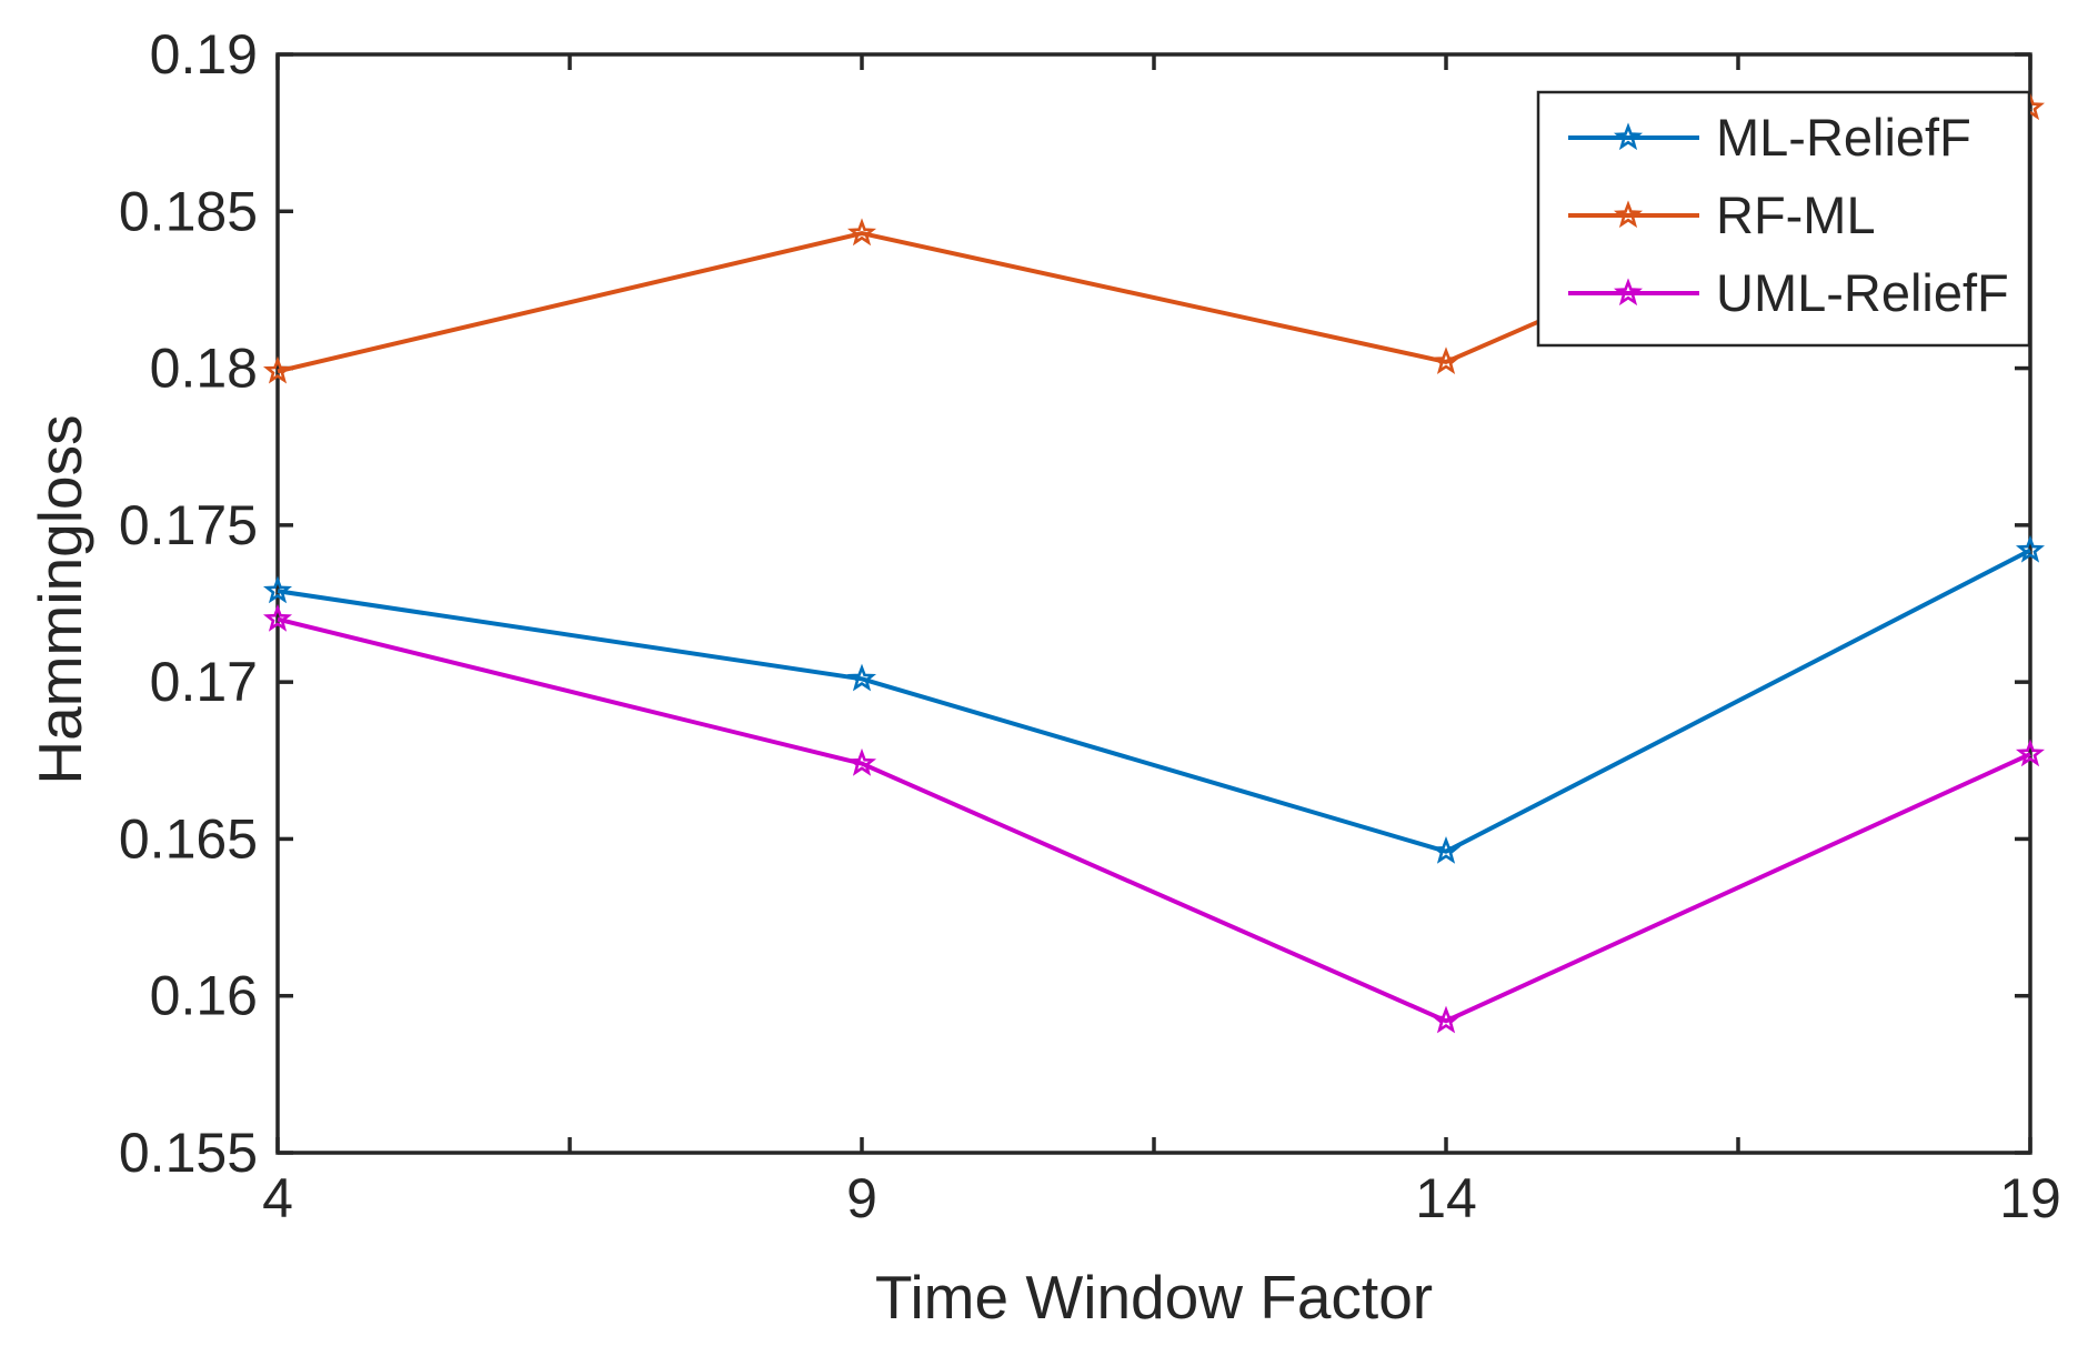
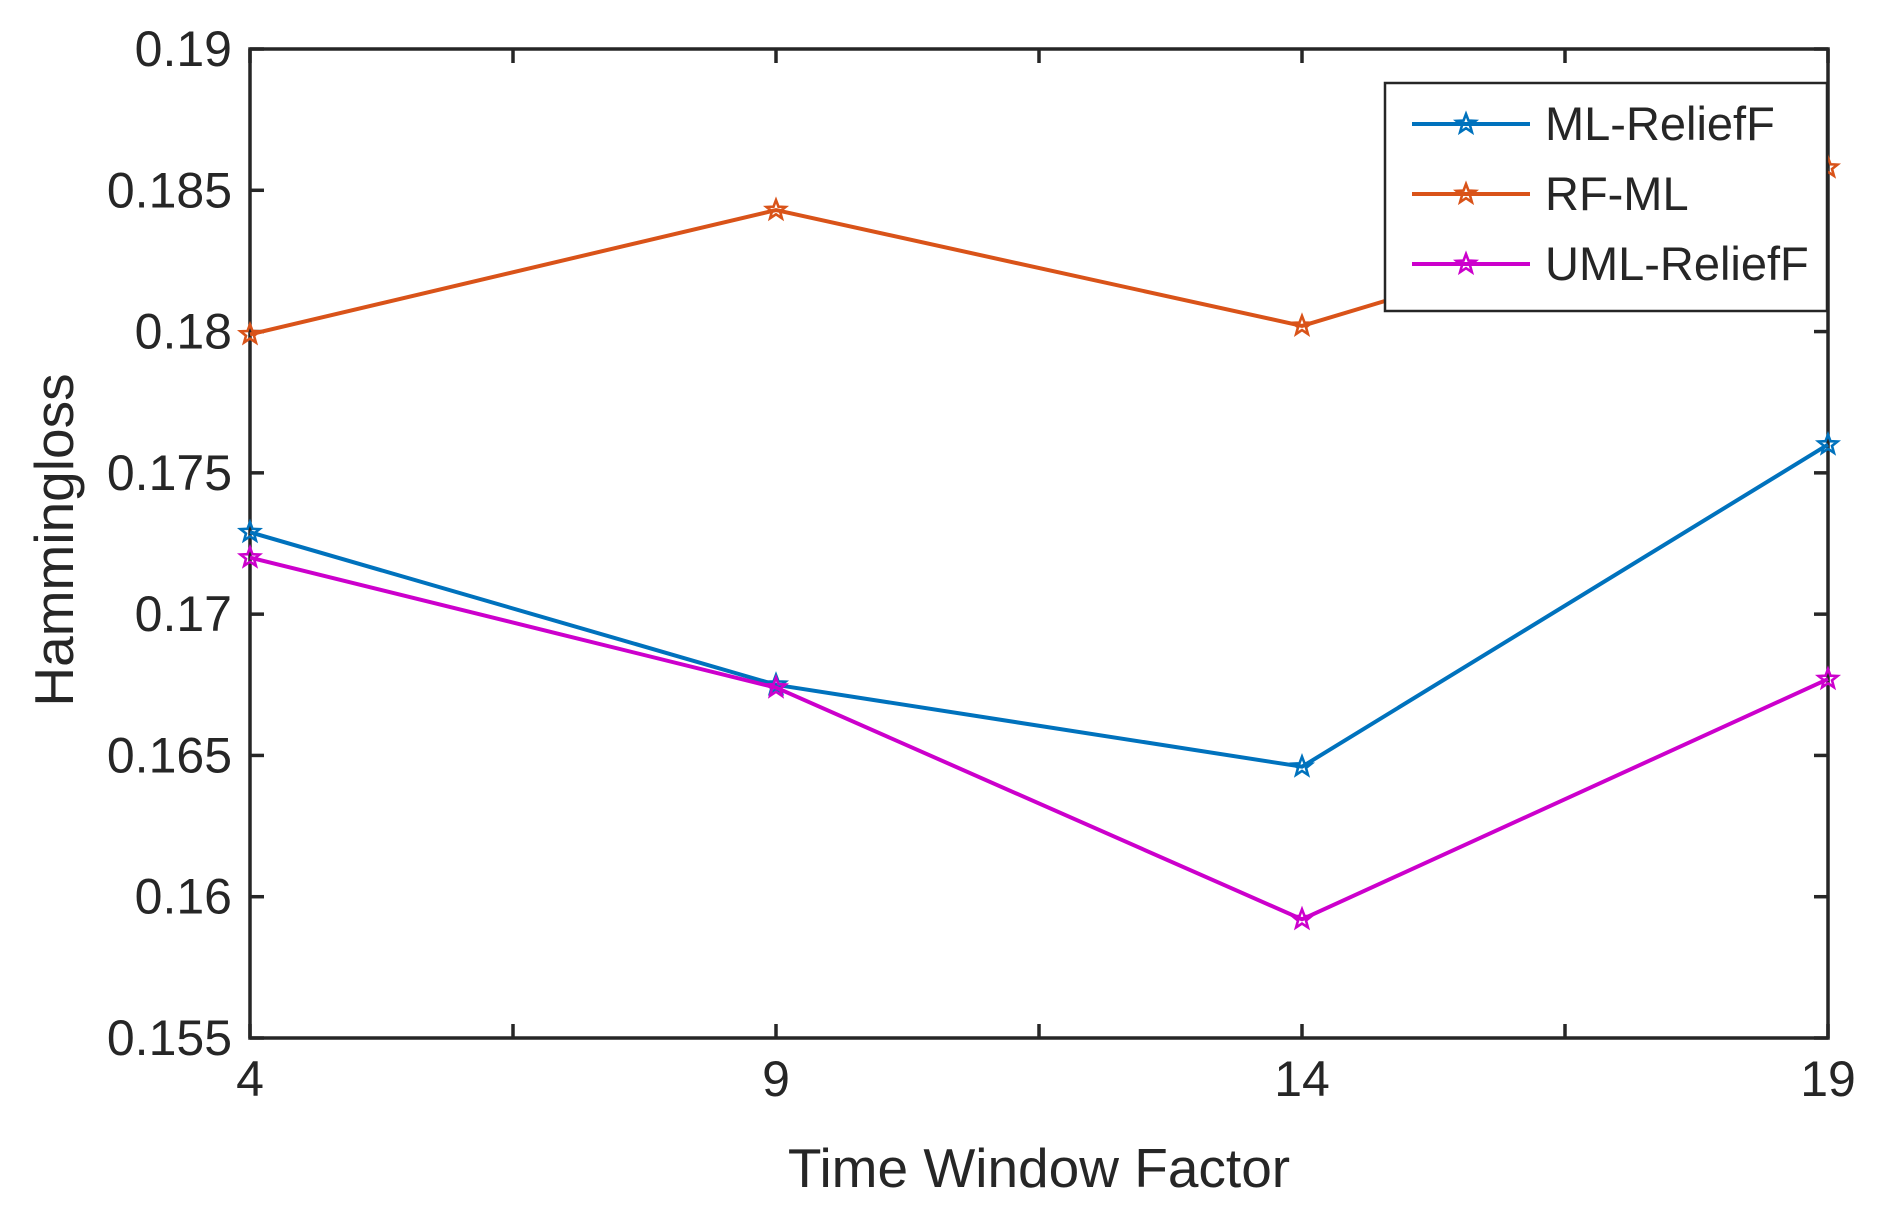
ML-ReliefF/9: 0.1701 -> 0.1675
ML-ReliefF/19: 0.1742 -> 0.1760
RF-ML/19: 0.1883 -> 0.1858
